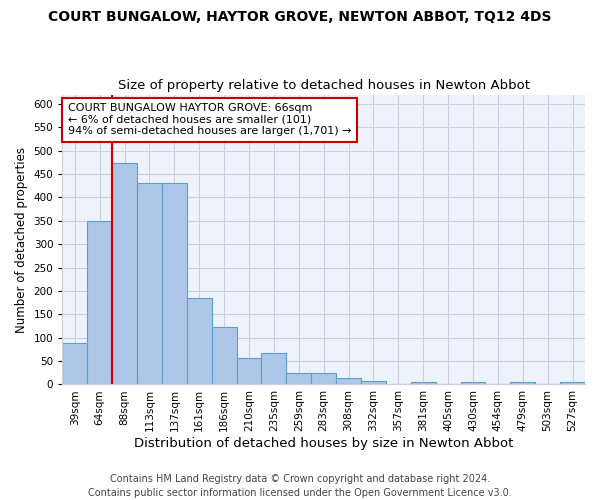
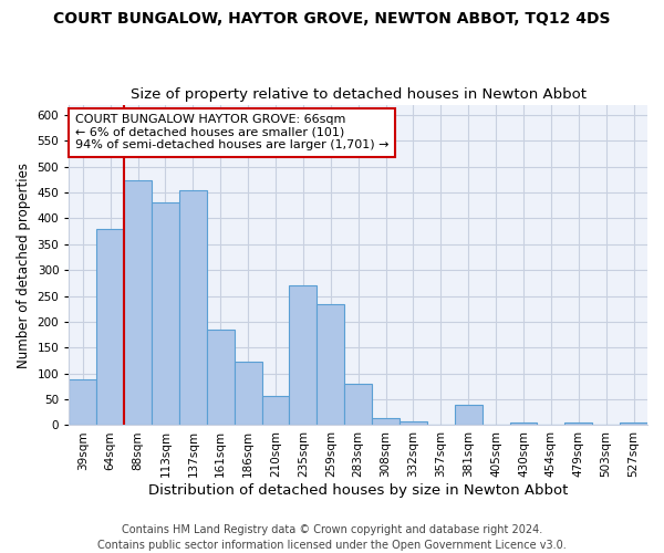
64sqm: 350 -> 380
137sqm: 430 -> 455
235sqm: 68 -> 270
259sqm: 25 -> 235
283sqm: 25 -> 80
381sqm: 5 -> 40
